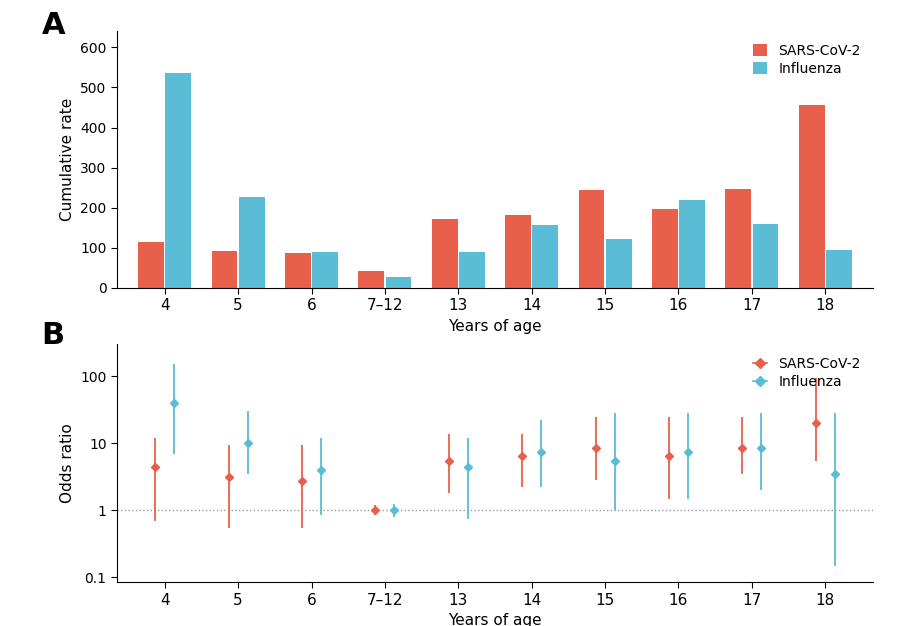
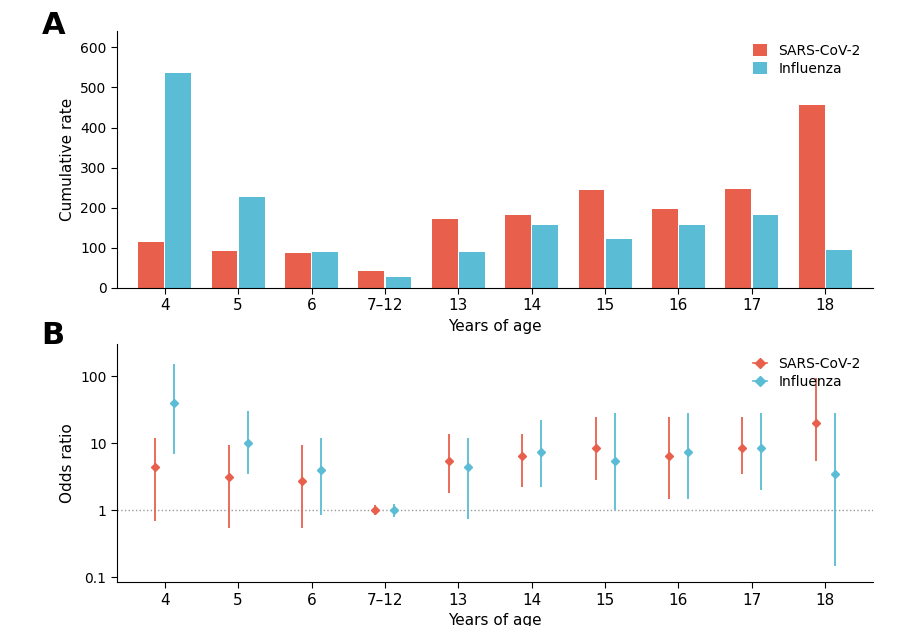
Influenza/16: 220 -> 157
Influenza/17: 160 -> 183
